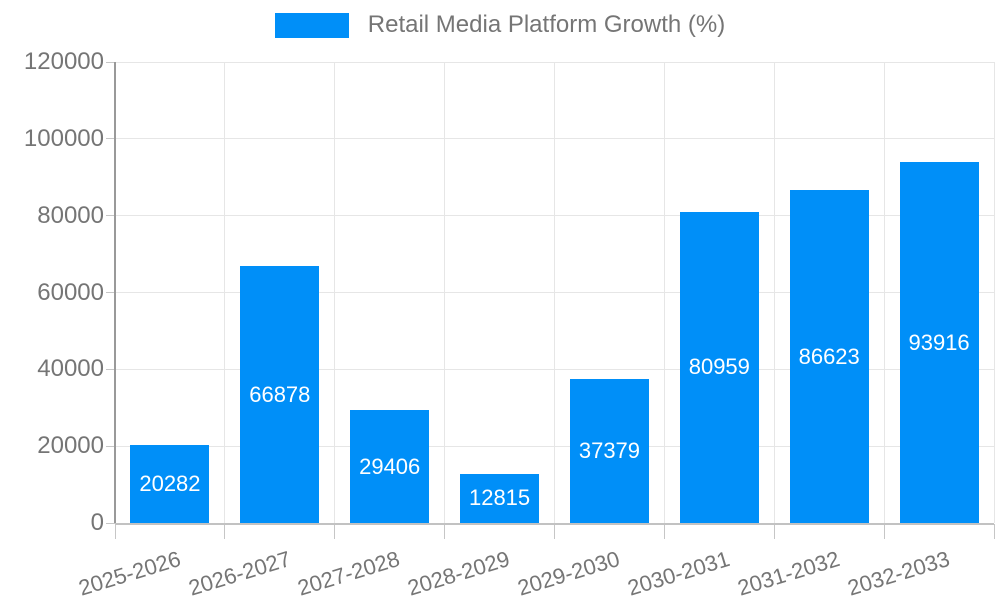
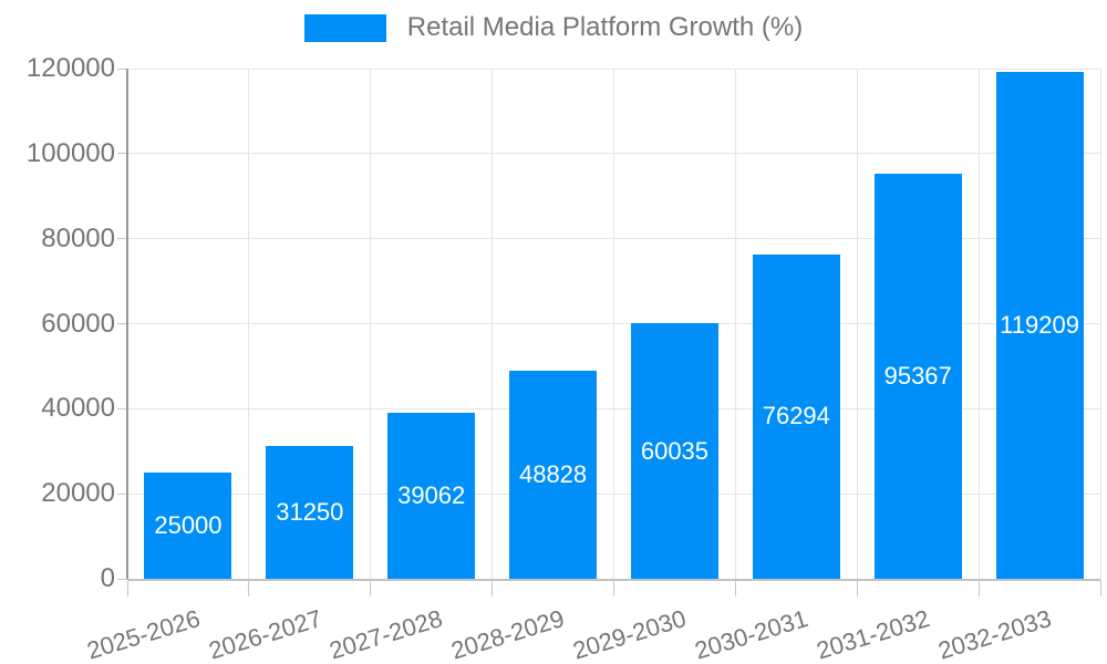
2025-2026: 20282 -> 25000
2026-2027: 66878 -> 31250
2027-2028: 29406 -> 39062
2028-2029: 12815 -> 48828
2029-2030: 37379 -> 60035
2030-2031: 80959 -> 76294
2031-2032: 86623 -> 95367
2032-2033: 93916 -> 119209
